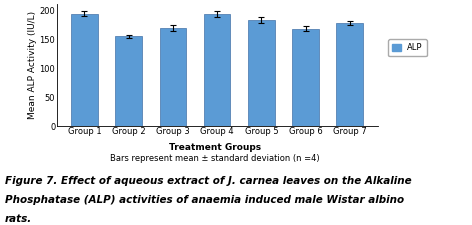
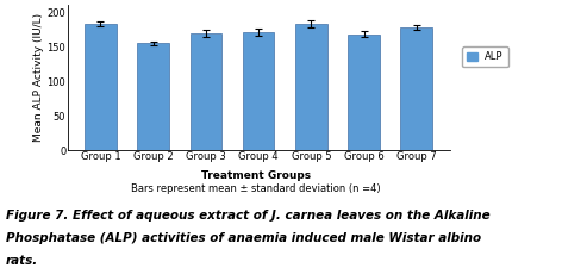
Group 1: 194 -> 183
Group 4: 194 -> 171
